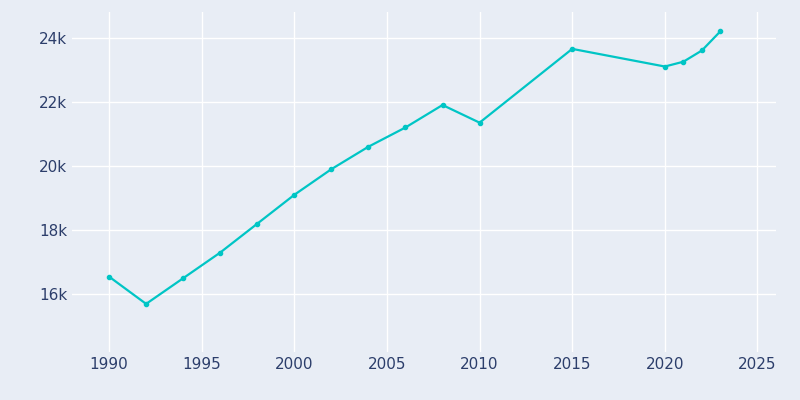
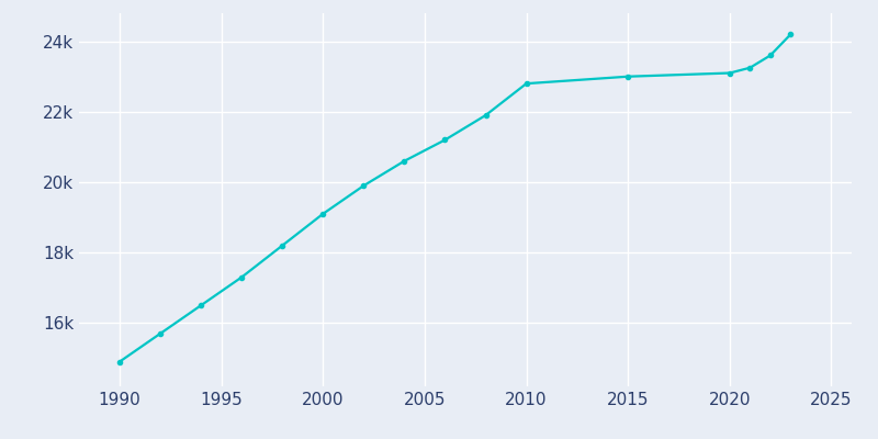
1990: 16.55k -> 14.90k
2010: 21.35k -> 22.80k
2015: 23.65k -> 23.00k
